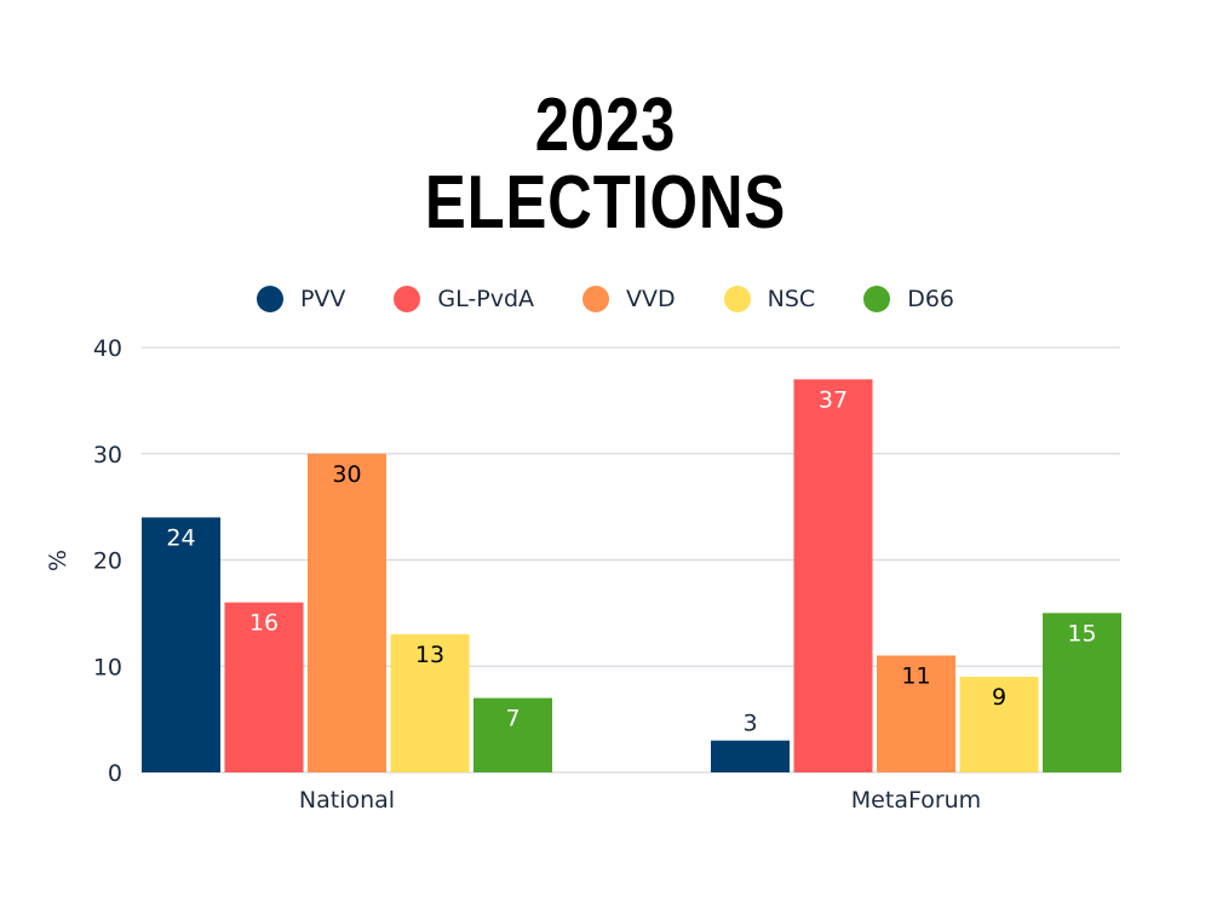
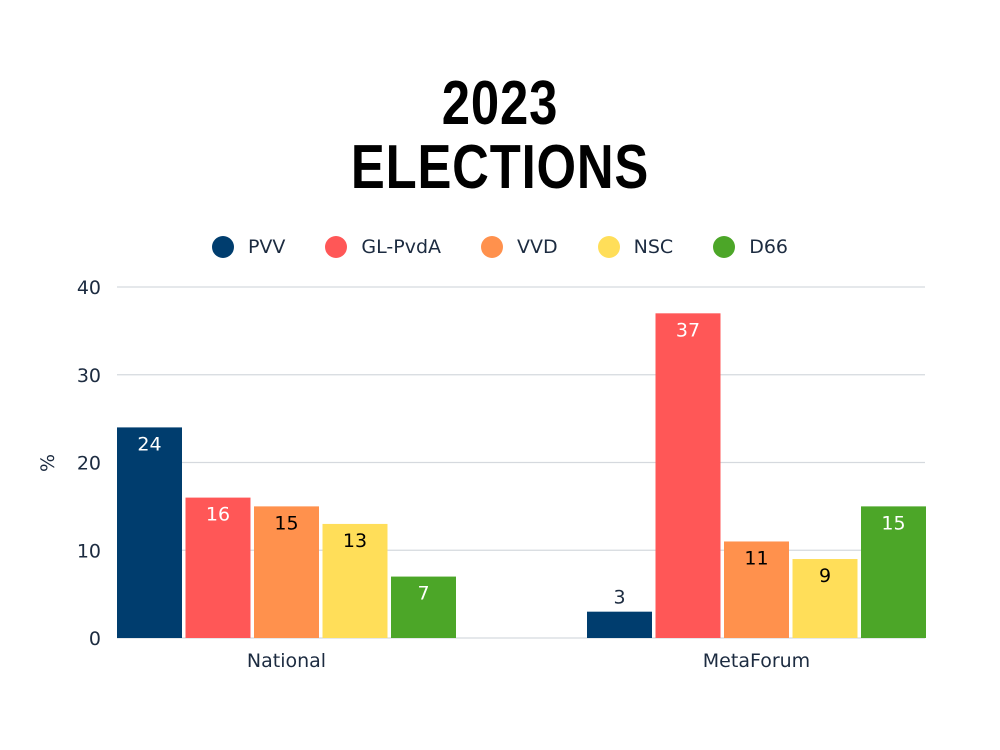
VVD/National: 30 -> 15
